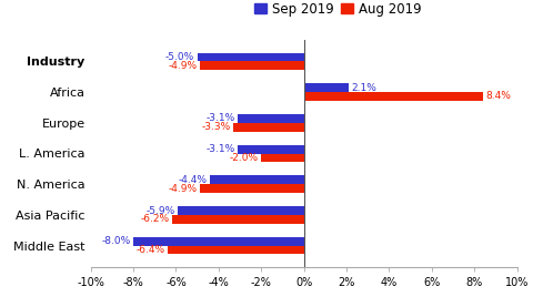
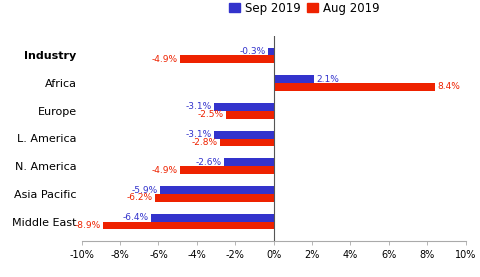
Sep 2019/Industry: -5.0% -> -0.3%
Aug 2019/Europe: -3.3% -> -2.5%
Aug 2019/L. America: -2.0% -> -2.8%
Sep 2019/N. America: -4.4% -> -2.6%
Sep 2019/Middle East: -8.0% -> -6.4%
Aug 2019/Middle East: -6.4% -> -8.9%
